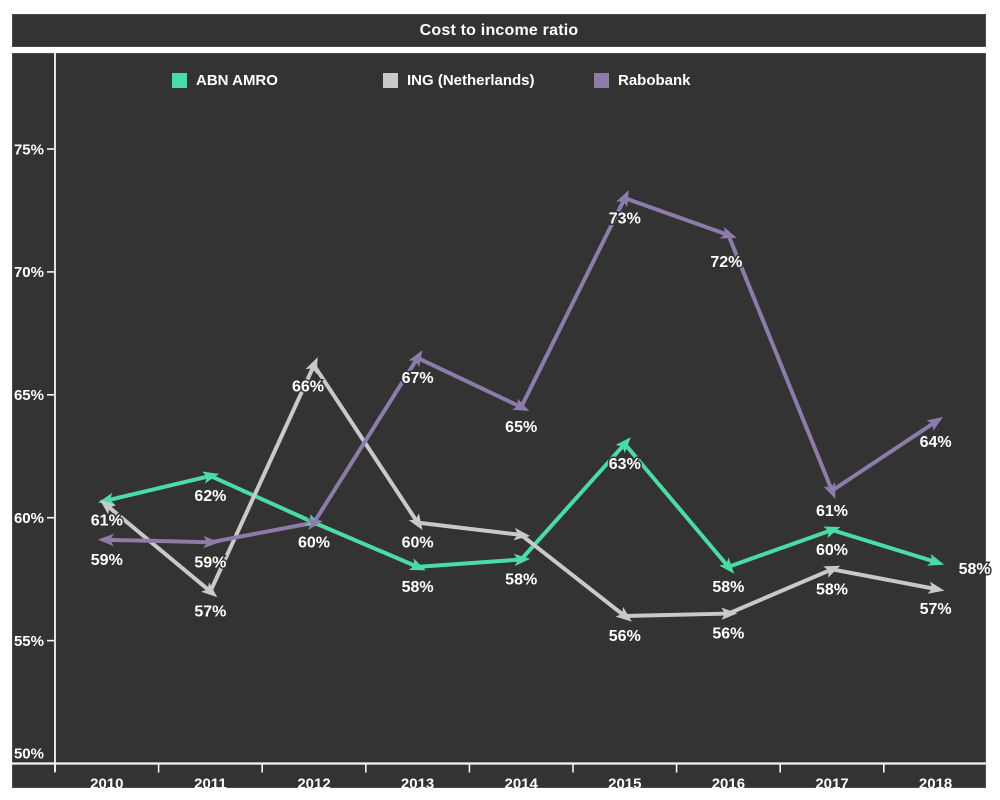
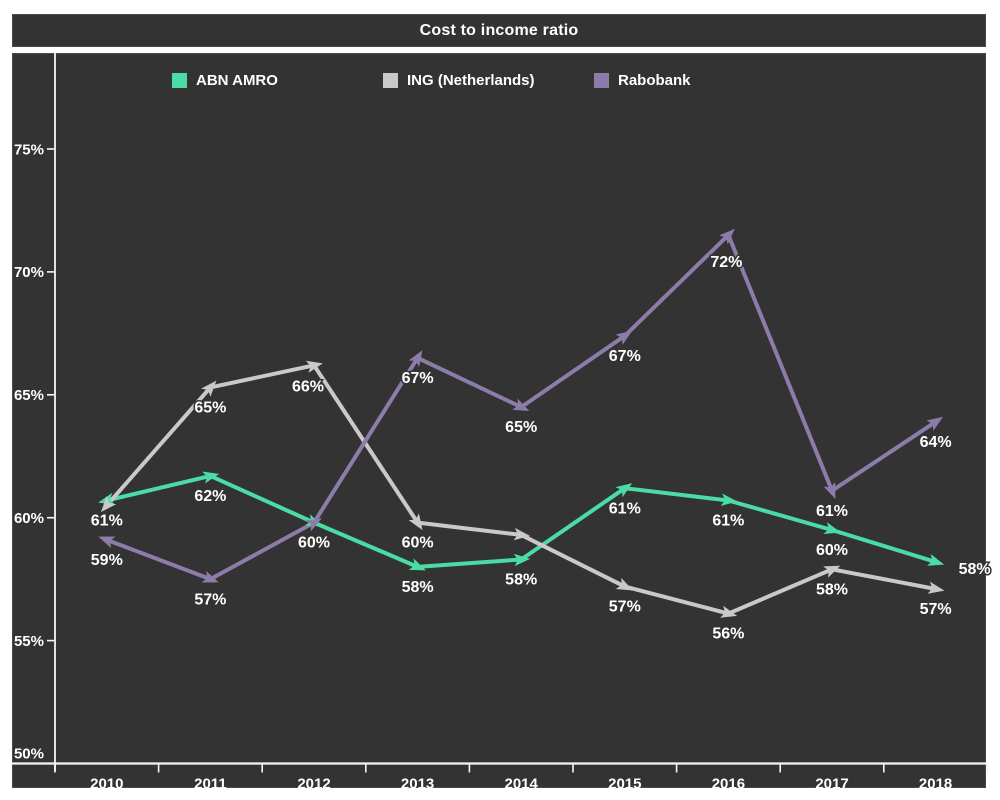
ING (Netherlands)/2011: 57% -> 65%
Rabobank/2011: 59% -> 57%
ABN AMRO/2015: 63% -> 61%
ING (Netherlands)/2015: 56% -> 57%
Rabobank/2015: 73% -> 67%
ABN AMRO/2016: 58% -> 61%
